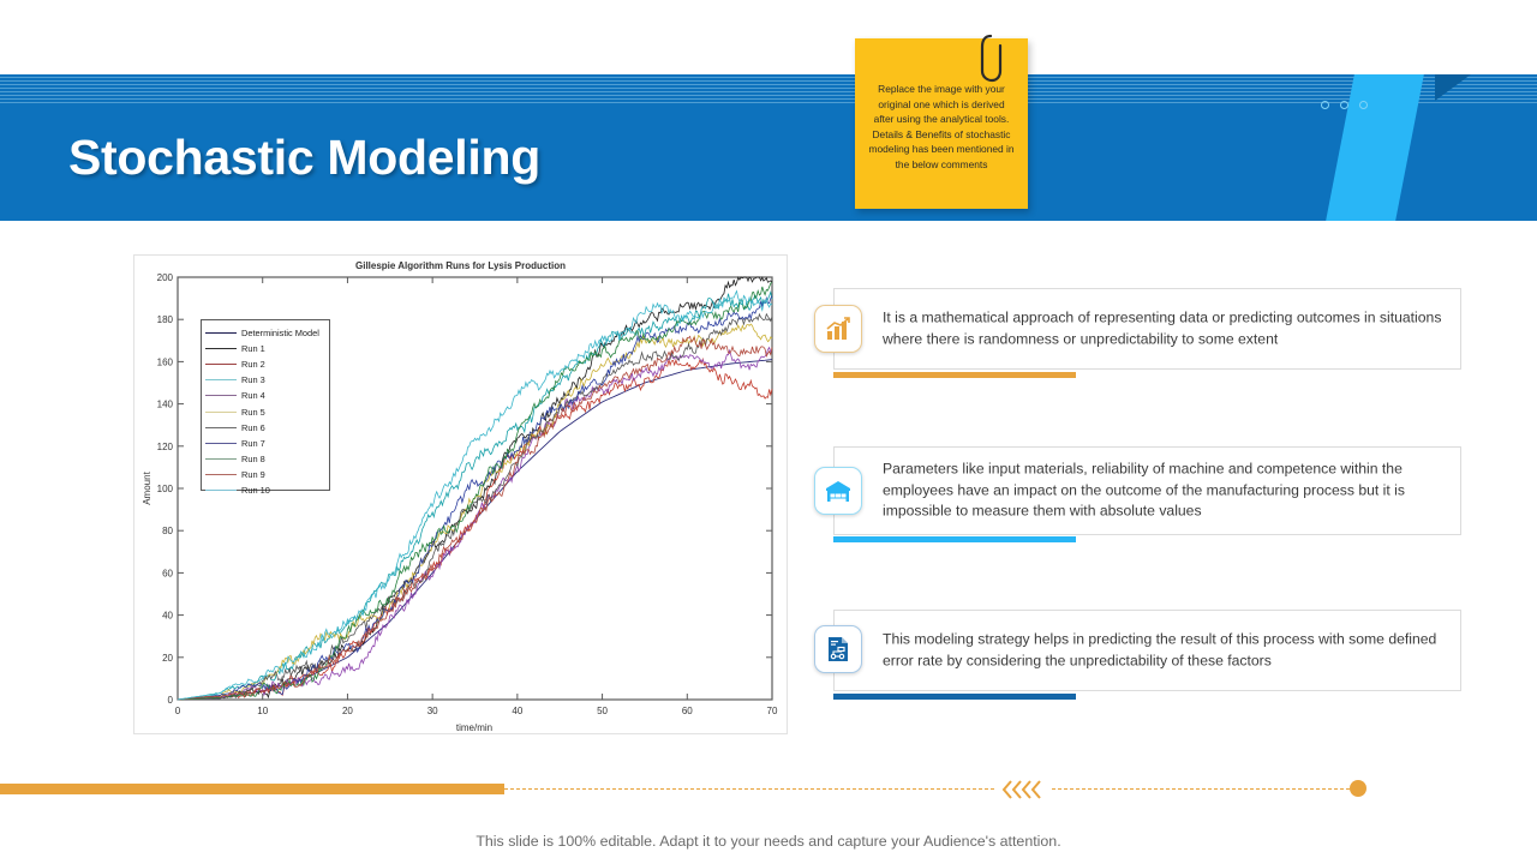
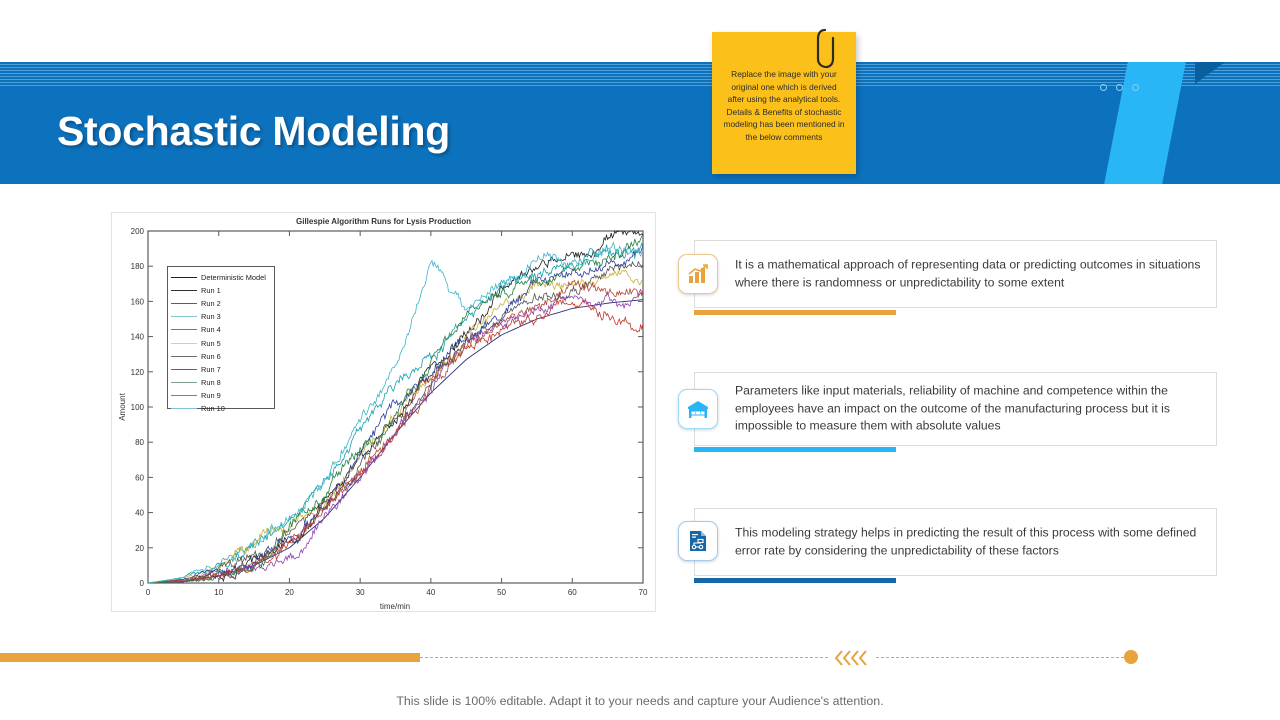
Run 10/40: 136 -> 174
